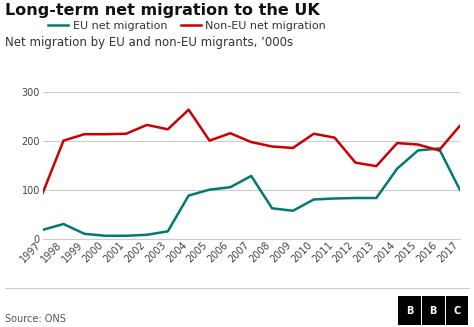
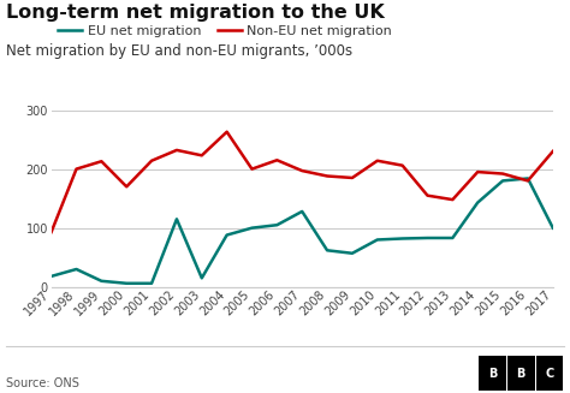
Non-EU net migration/2000: 213 -> 170
EU net migration/2002: 8 -> 115
